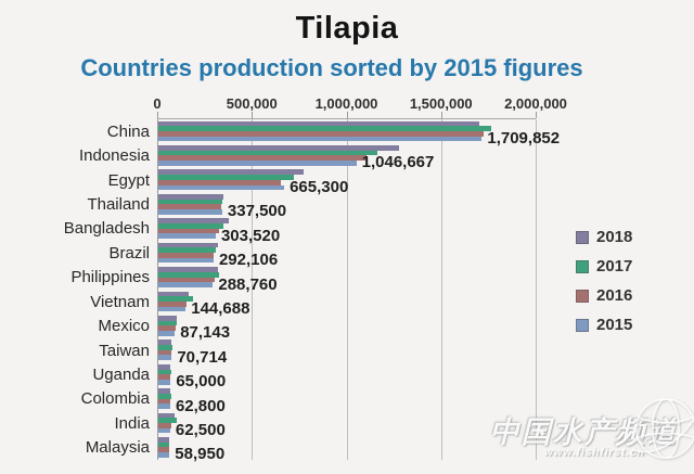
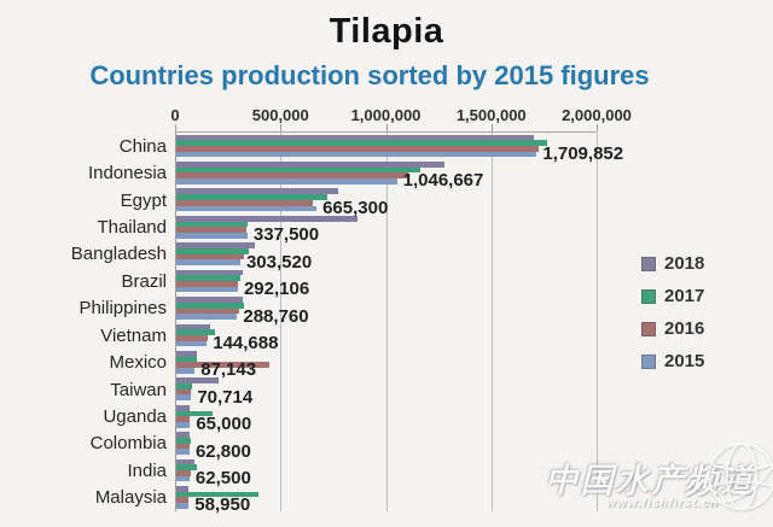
2018/Thailand: 340000 -> 860000
2016/Mexico: 90000 -> 440000
2018/Taiwan: 70000 -> 200000
2017/Uganda: 70000 -> 170000
2017/Malaysia: 60000 -> 390000
